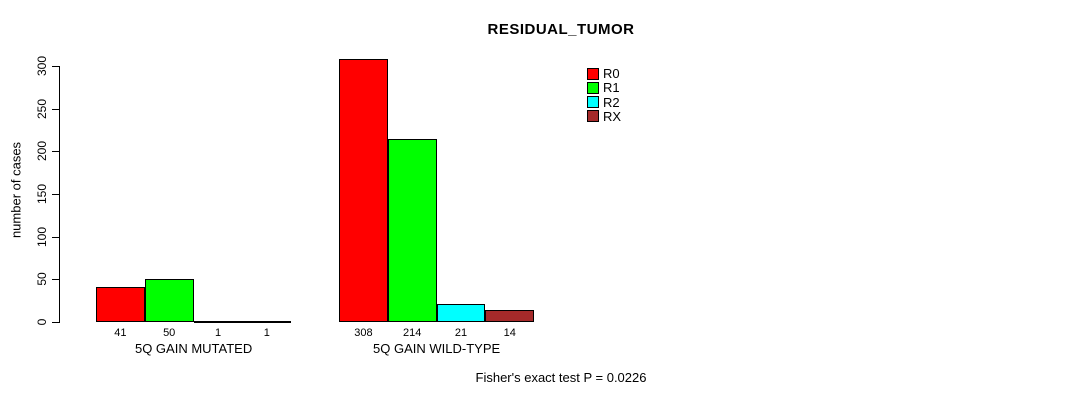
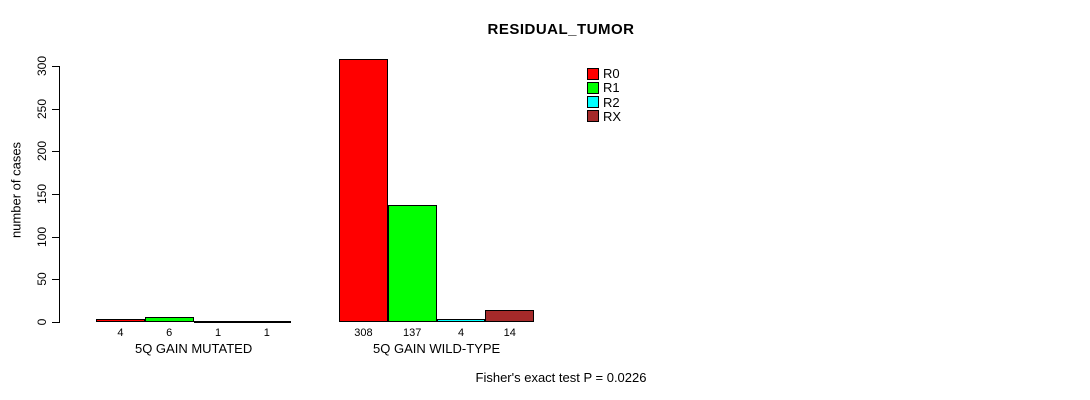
R0/5Q GAIN MUTATED: 41 -> 4
R1/5Q GAIN MUTATED: 50 -> 6
R1/5Q GAIN WILD-TYPE: 214 -> 137
R2/5Q GAIN WILD-TYPE: 21 -> 4
